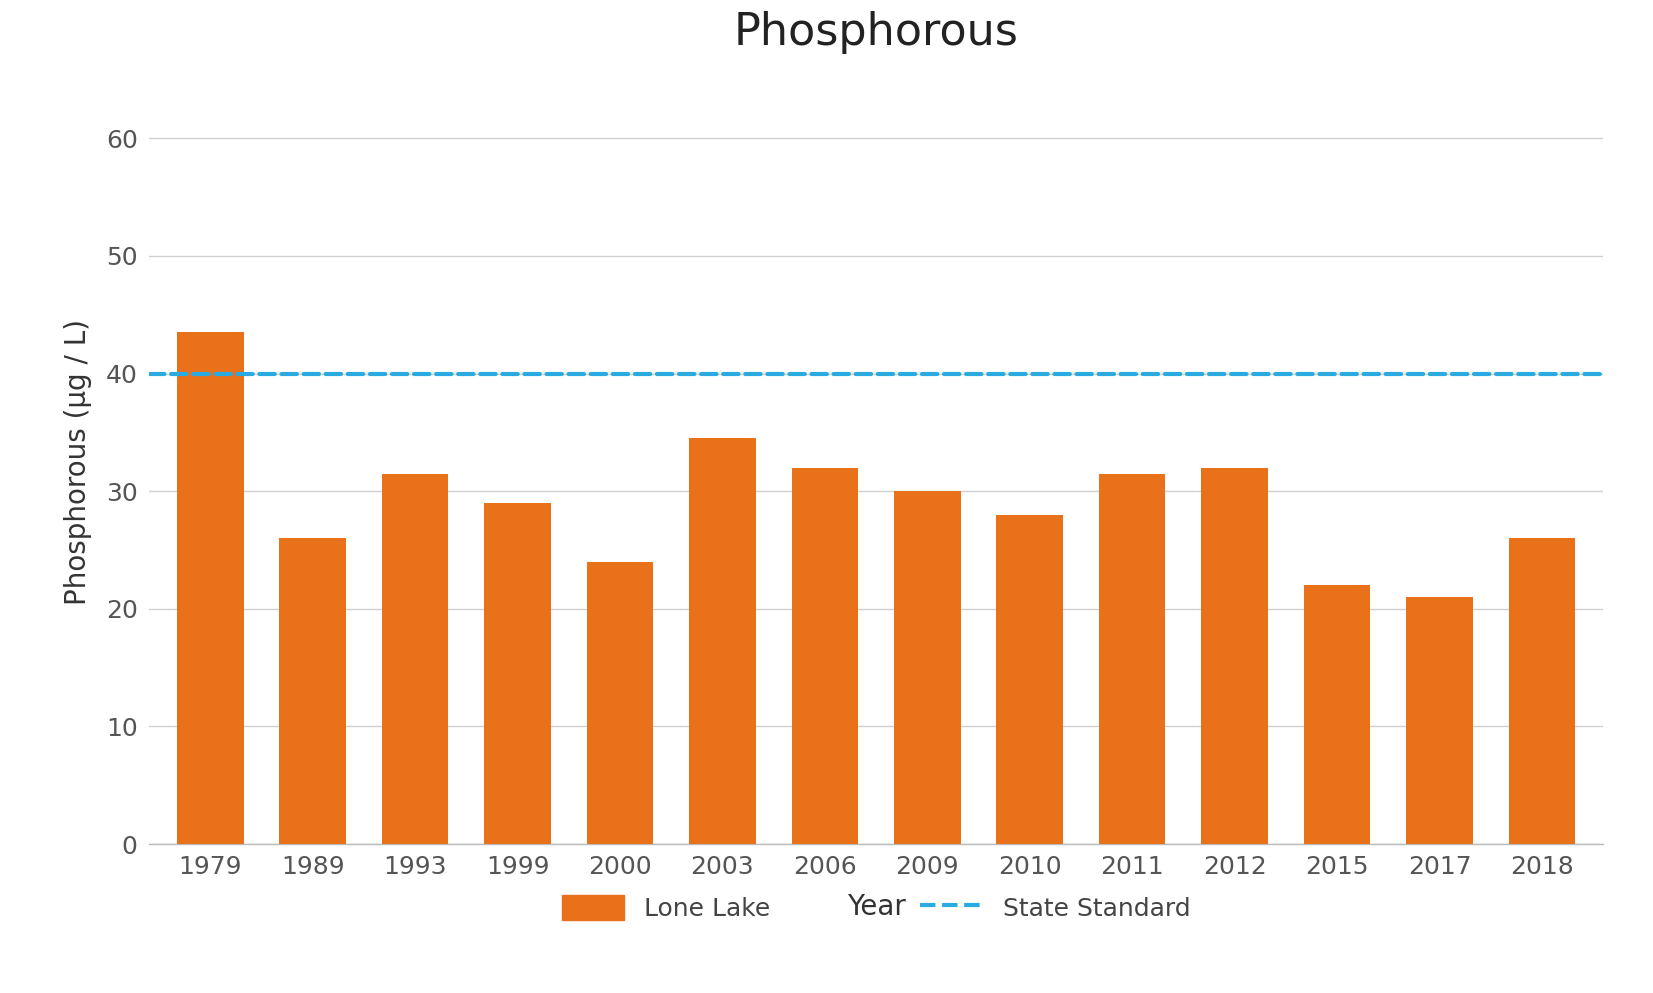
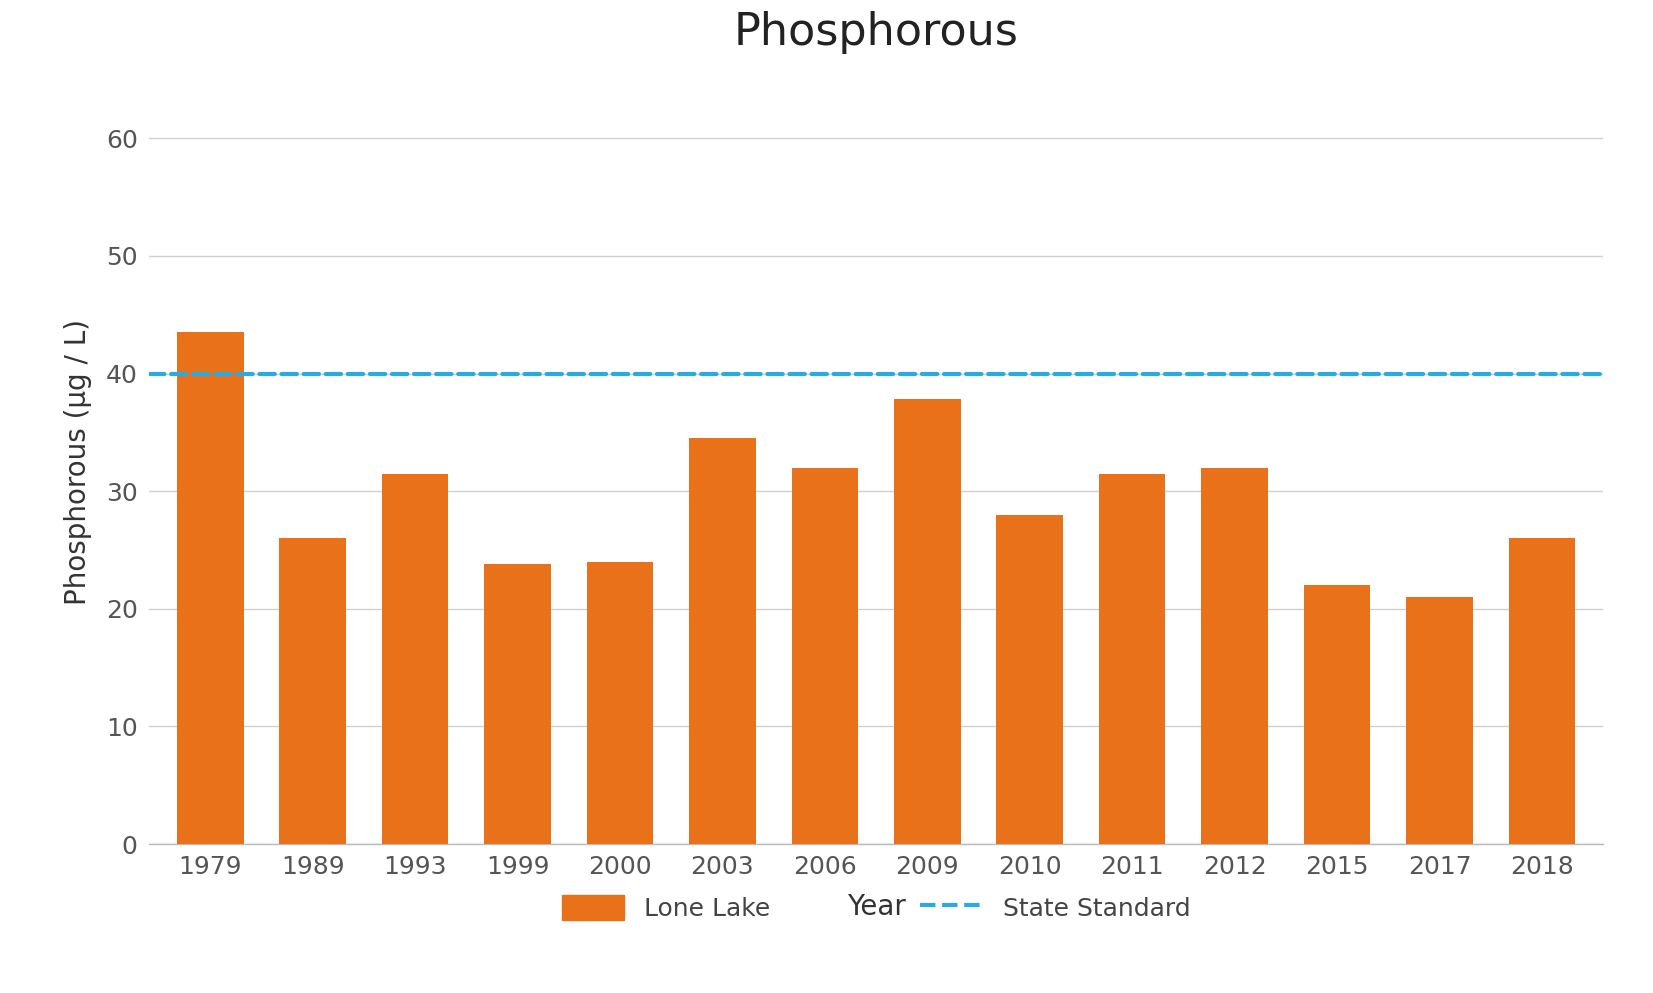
1999: 29.0 -> 23.8
2009: 30.0 -> 37.8
